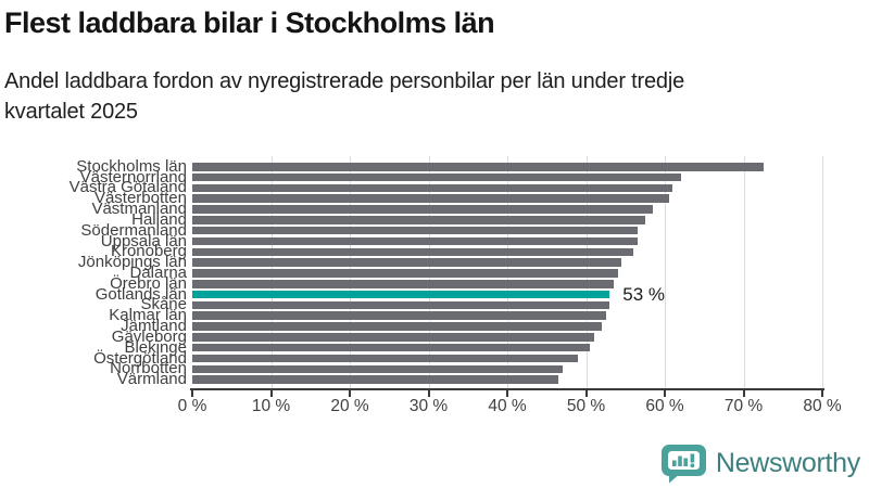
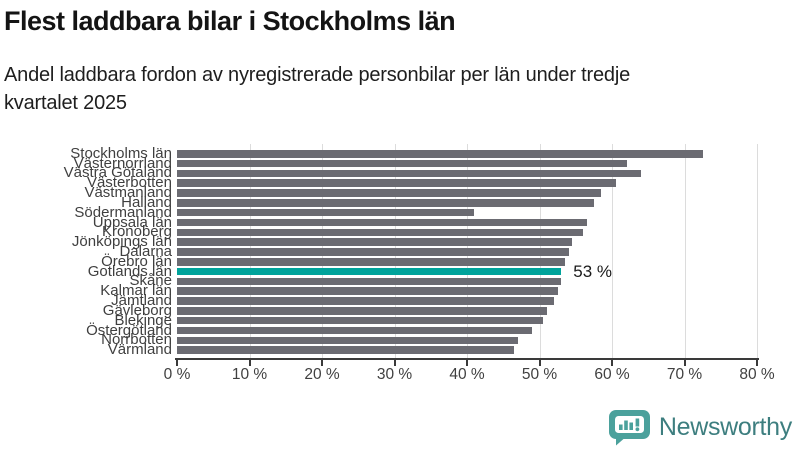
Västra Götaland: 61% -> 64%
Södermanland: 56% -> 41%
